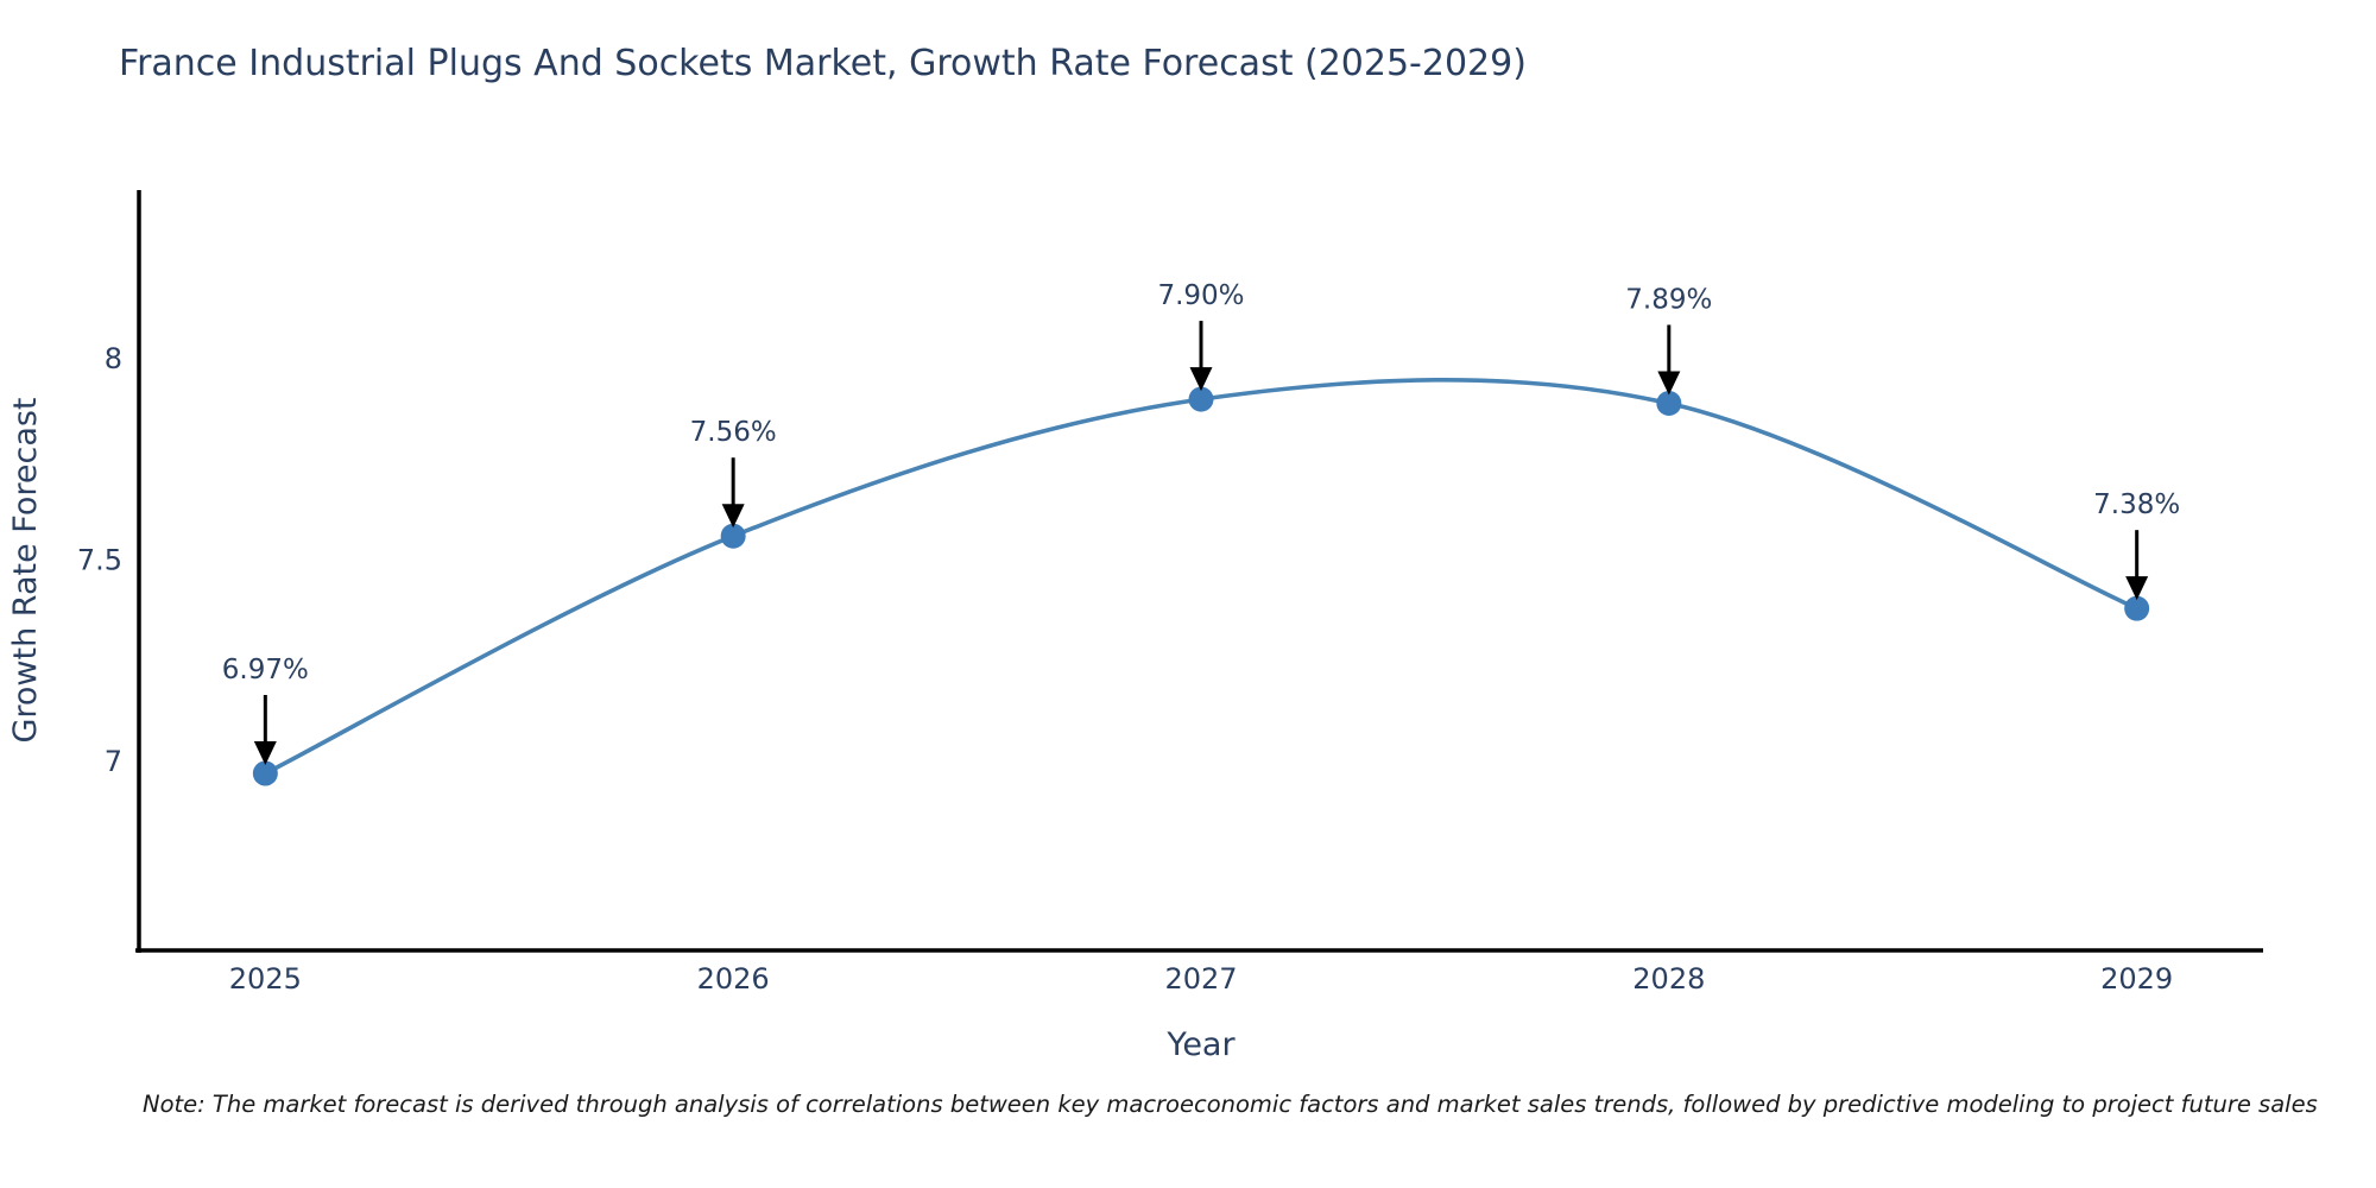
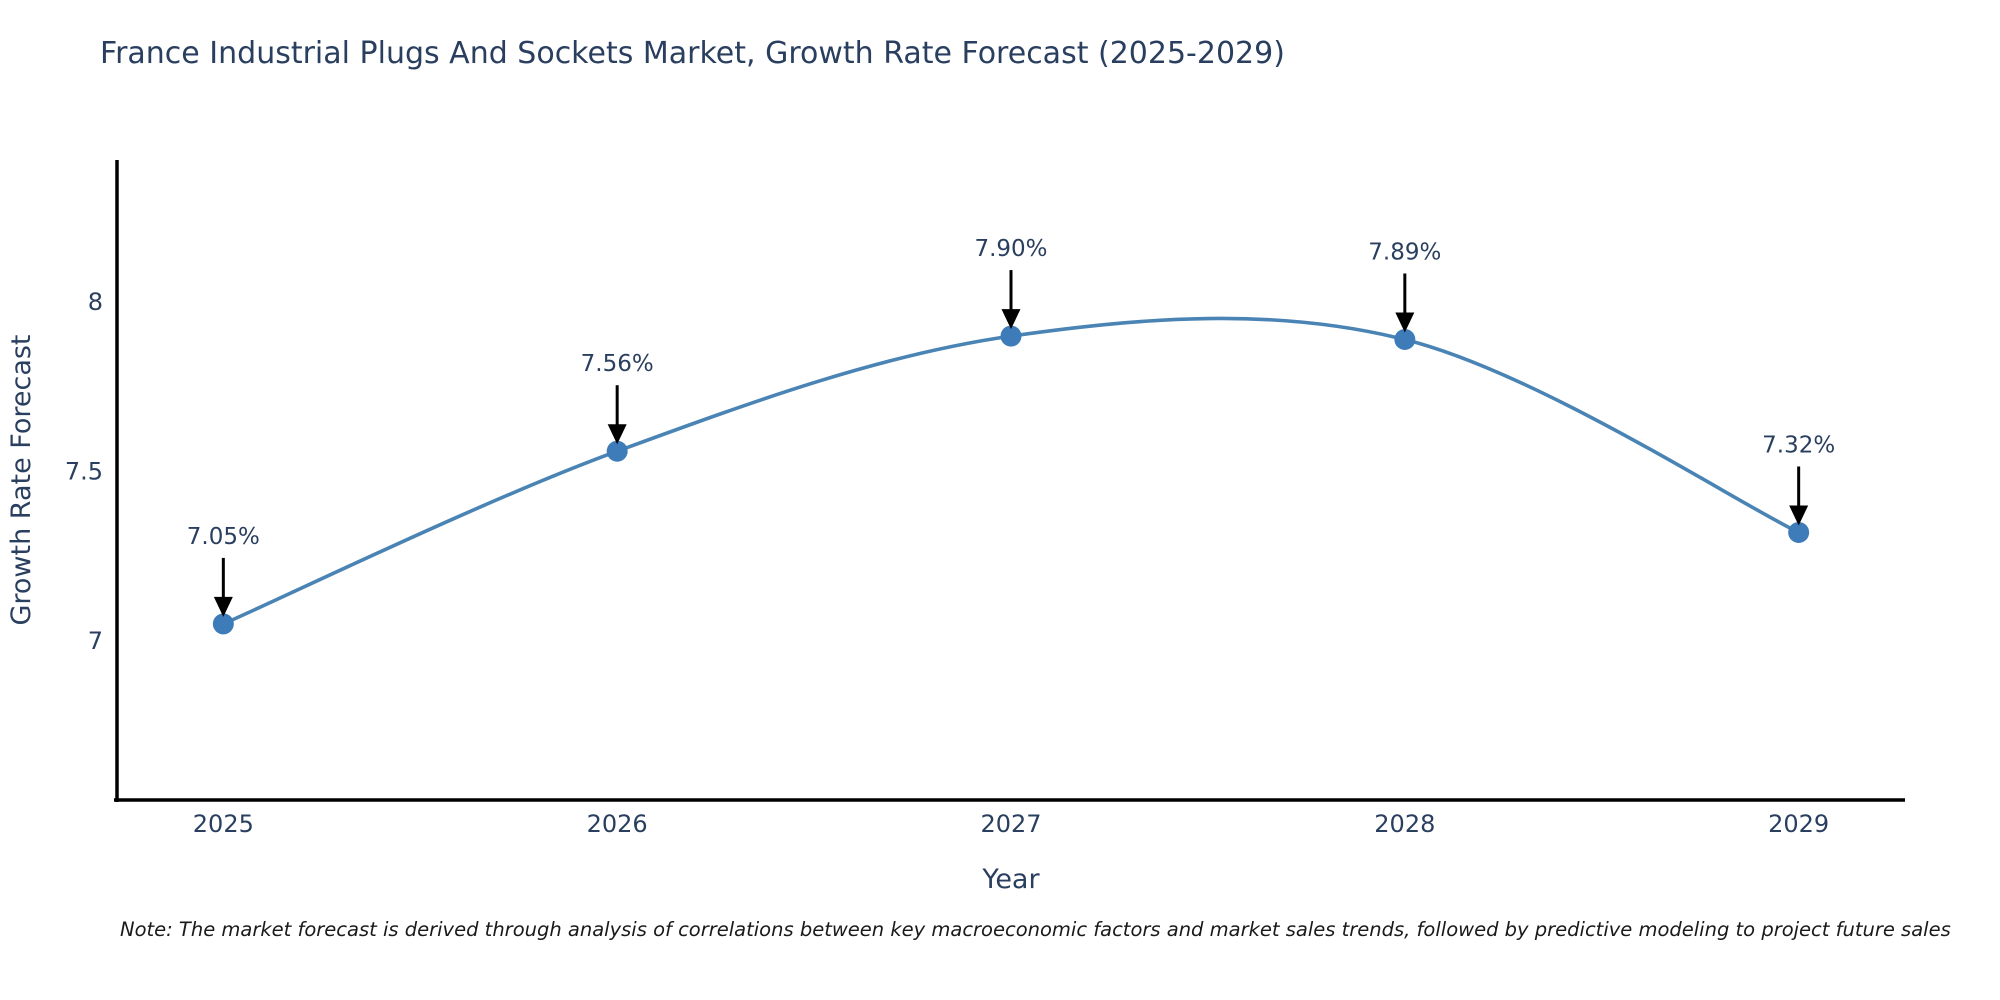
2025: 6.97% -> 7.05%
2029: 7.38% -> 7.32%
